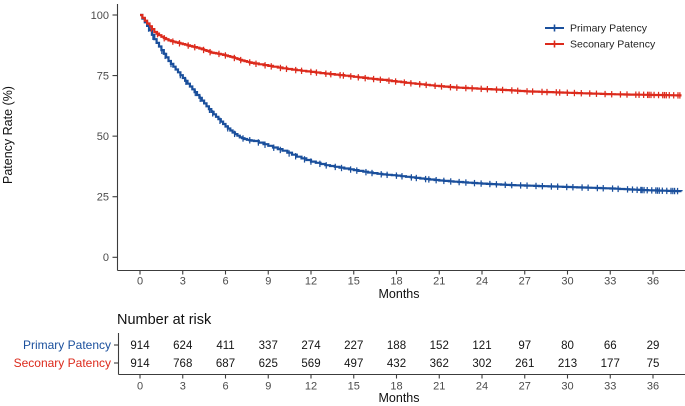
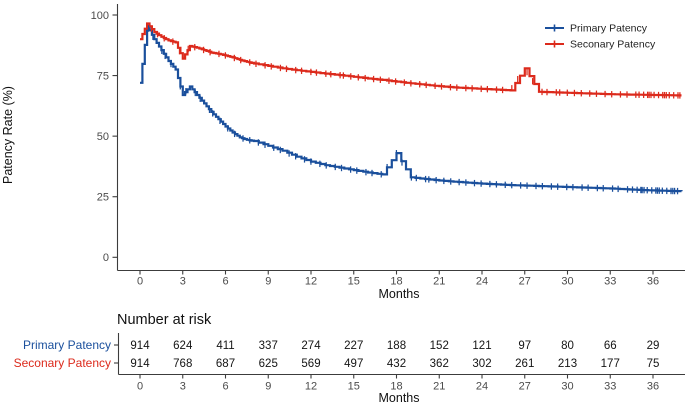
Primary Patency/0: 100 -> 72
Seconary Patency/0: 100 -> 90
Primary Patency/3: 74 -> 67
Seconary Patency/3: 88 -> 82
Primary Patency/18: 34 -> 43
Seconary Patency/27: 68 -> 78
